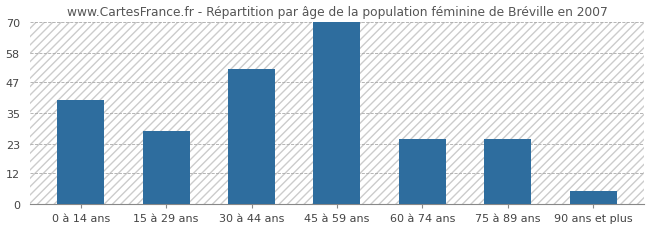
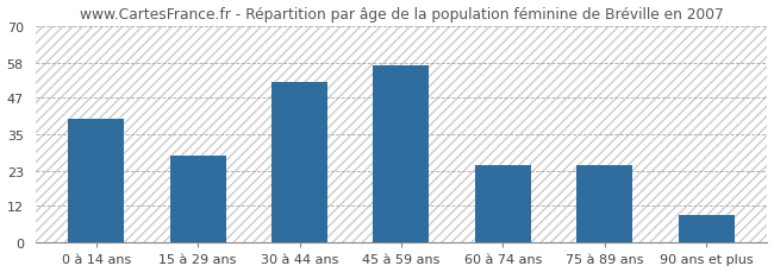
45 à 59 ans: 70 -> 57
90 ans et plus: 5 -> 9
